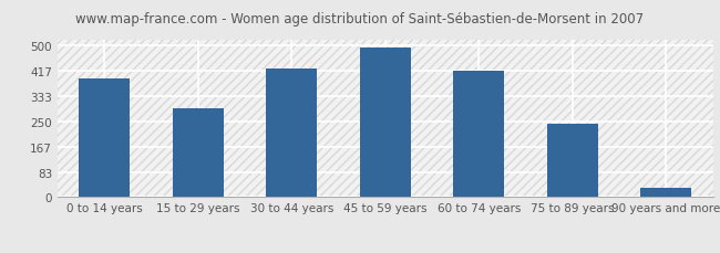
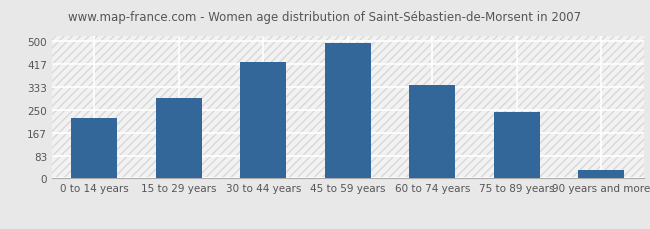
0 to 14 years: 390 -> 220
60 to 74 years: 418 -> 340
